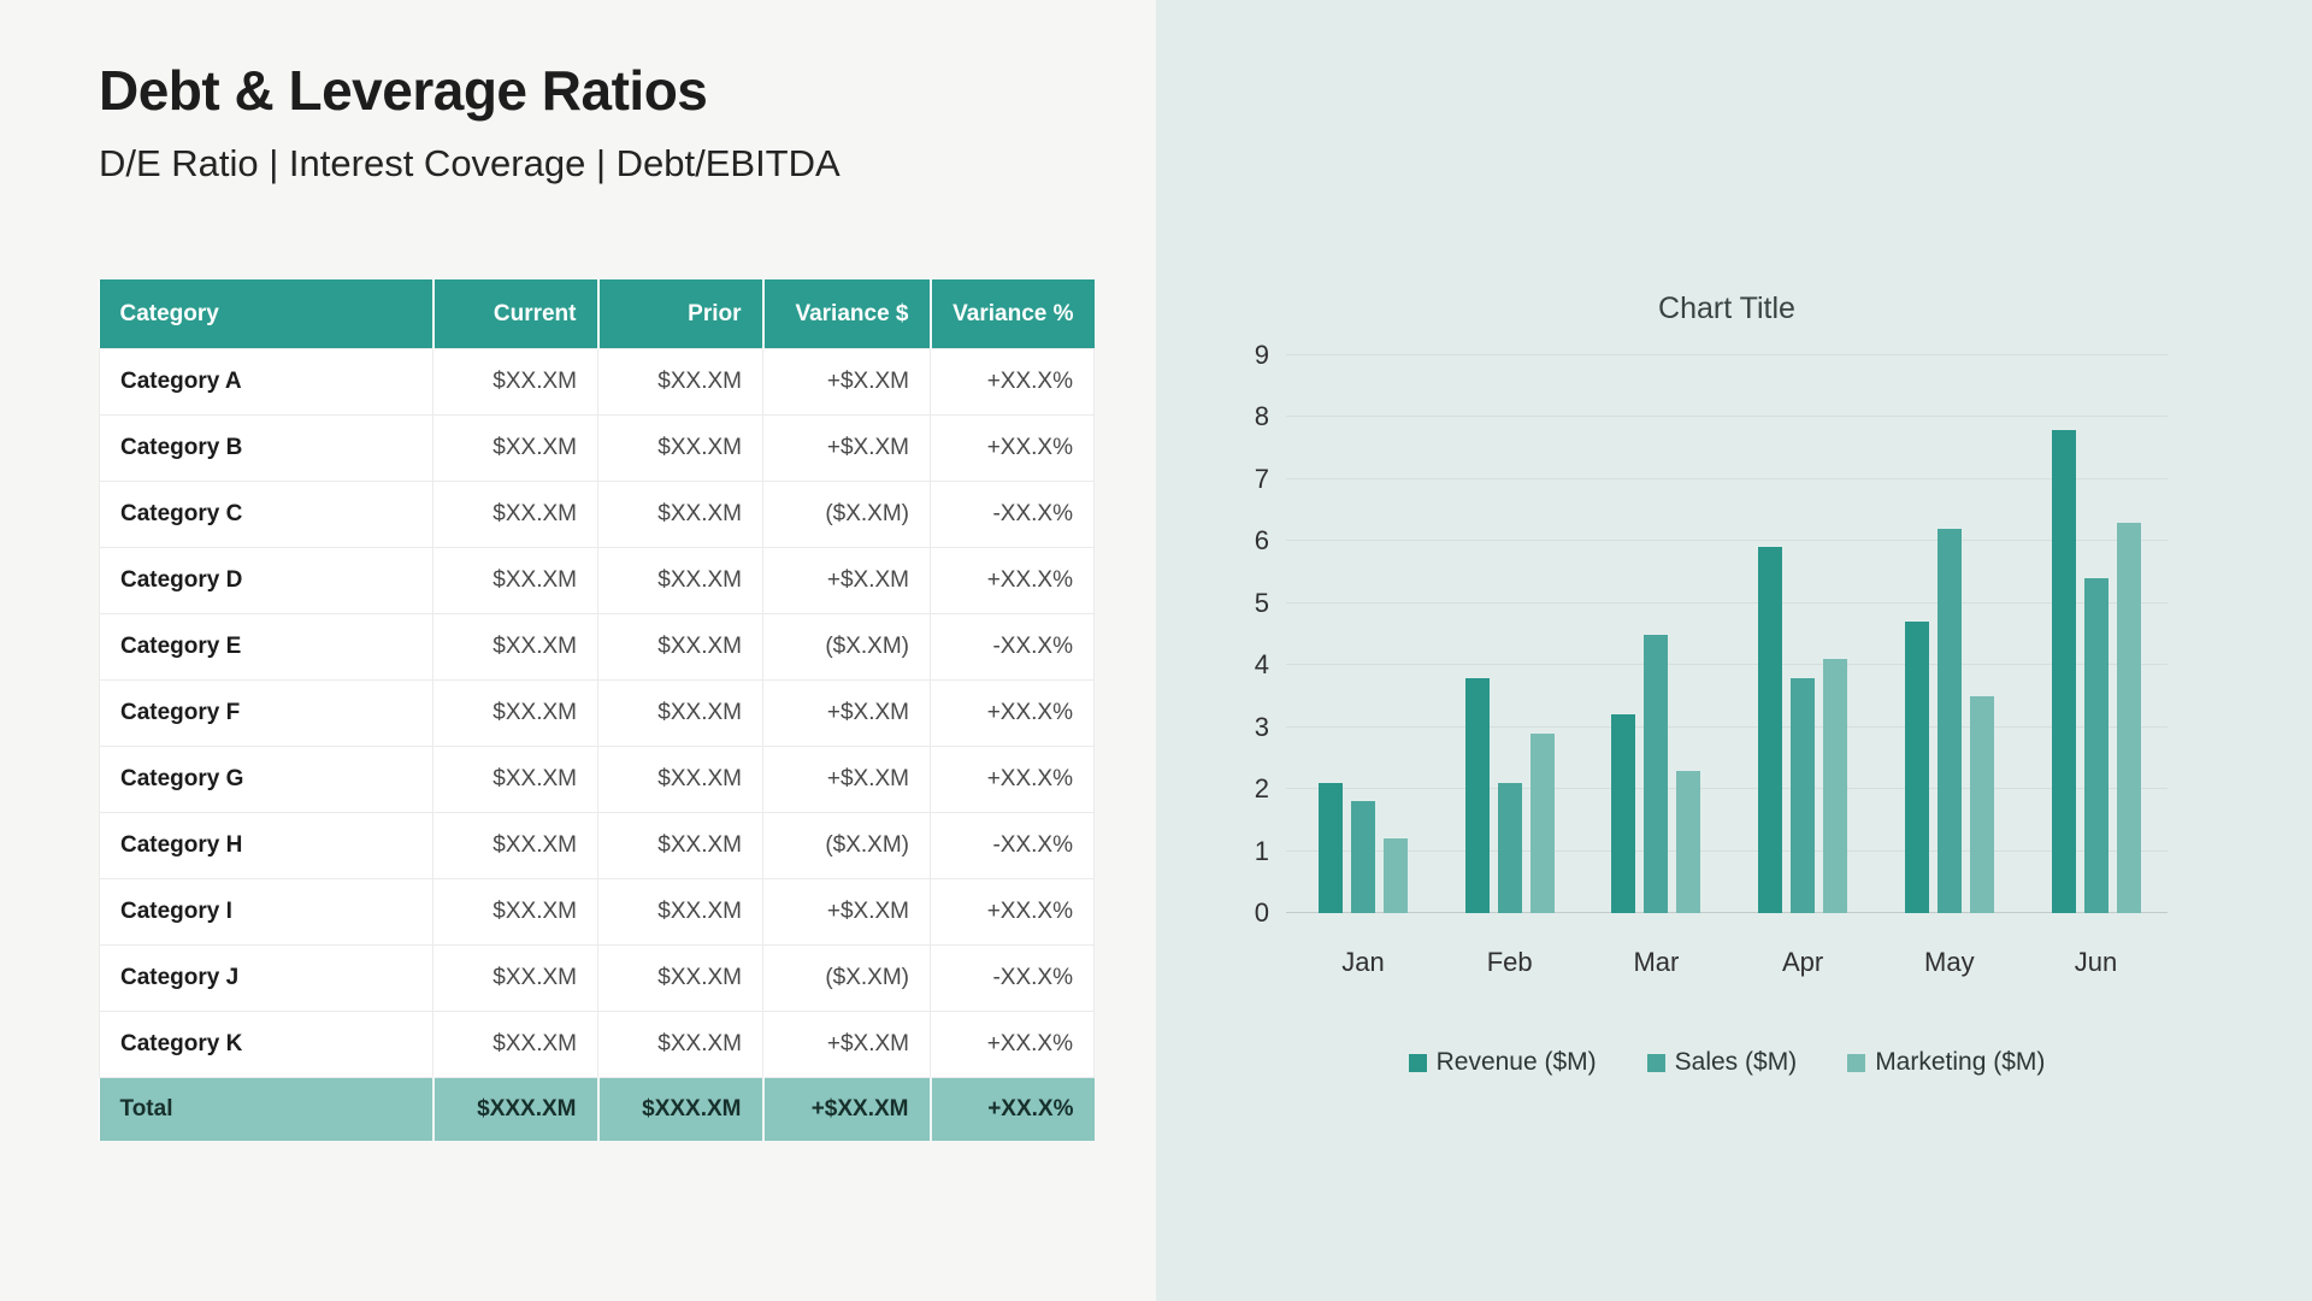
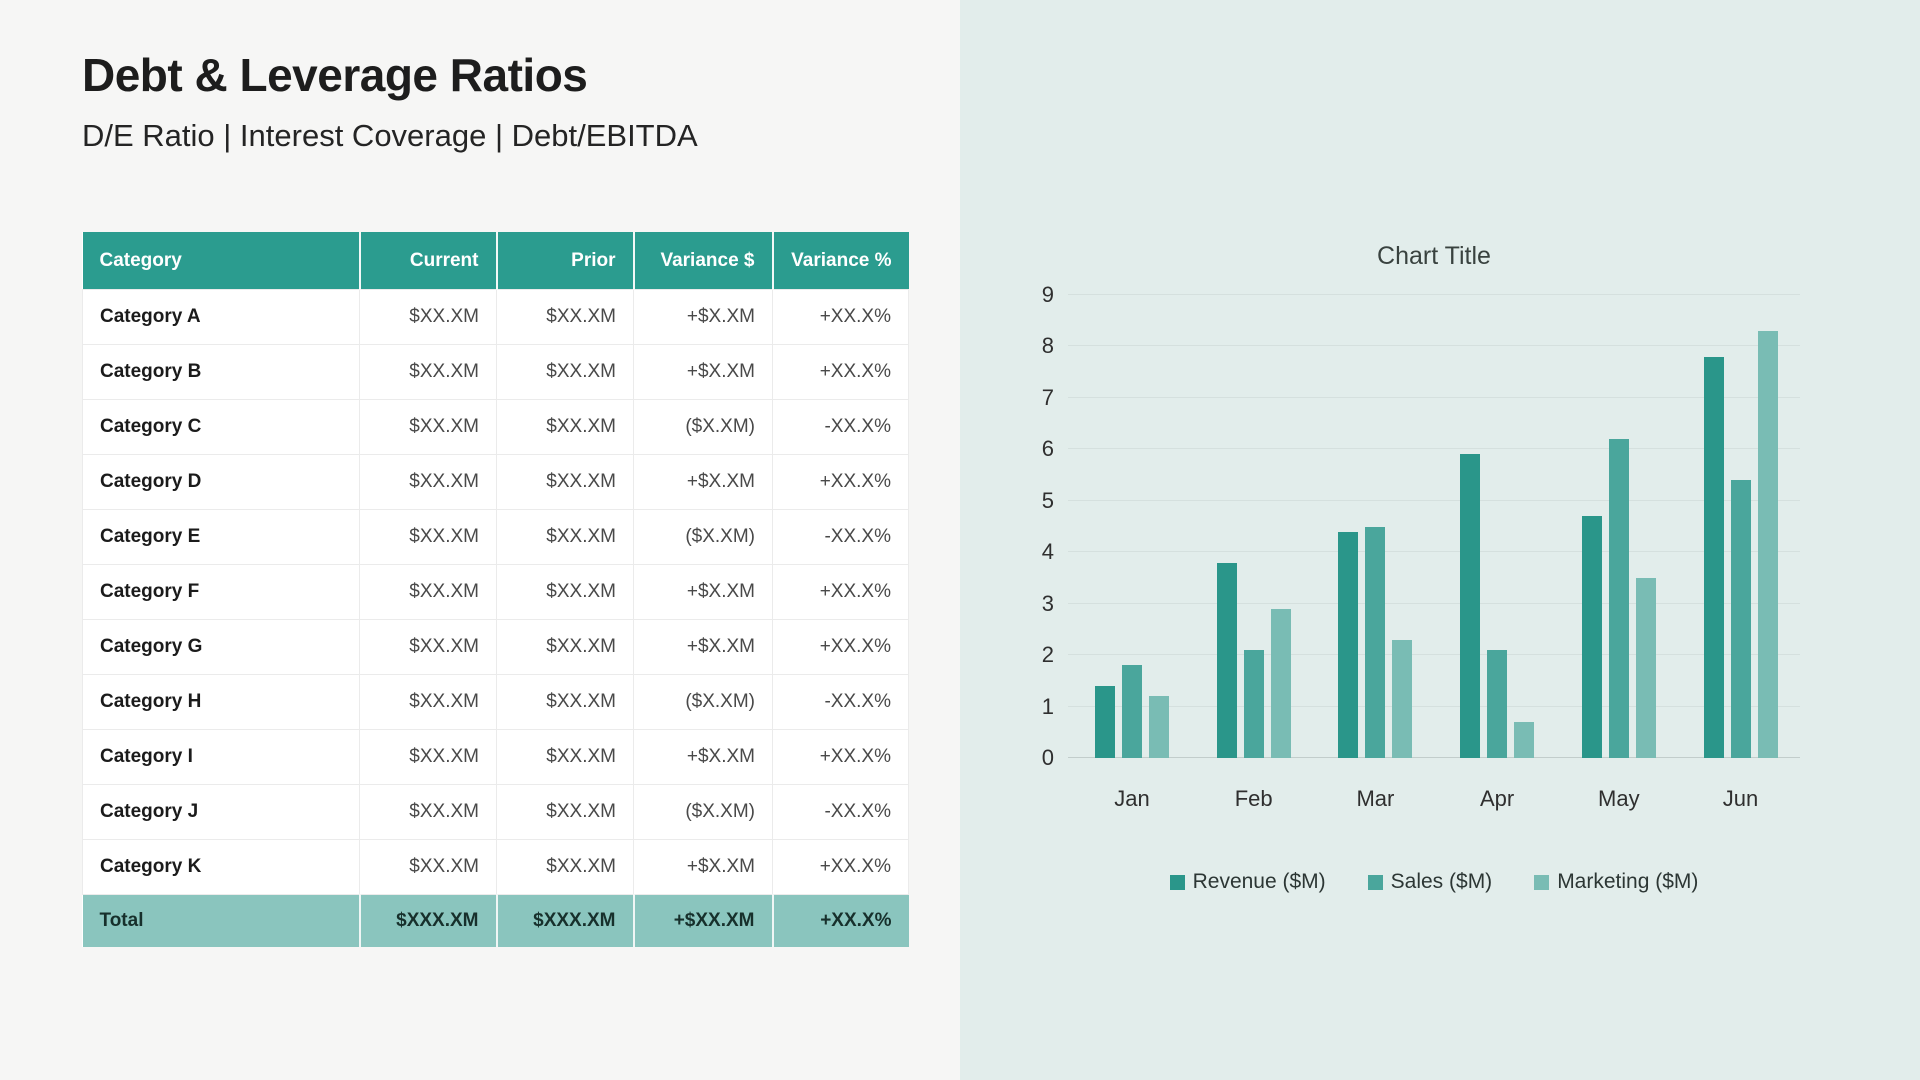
Revenue ($M)/Jan: 2.1 -> 1.4
Revenue ($M)/Mar: 3.2 -> 4.4
Sales ($M)/Apr: 3.8 -> 2.1
Marketing ($M)/Apr: 4.1 -> 0.7
Marketing ($M)/Jun: 6.3 -> 8.3
